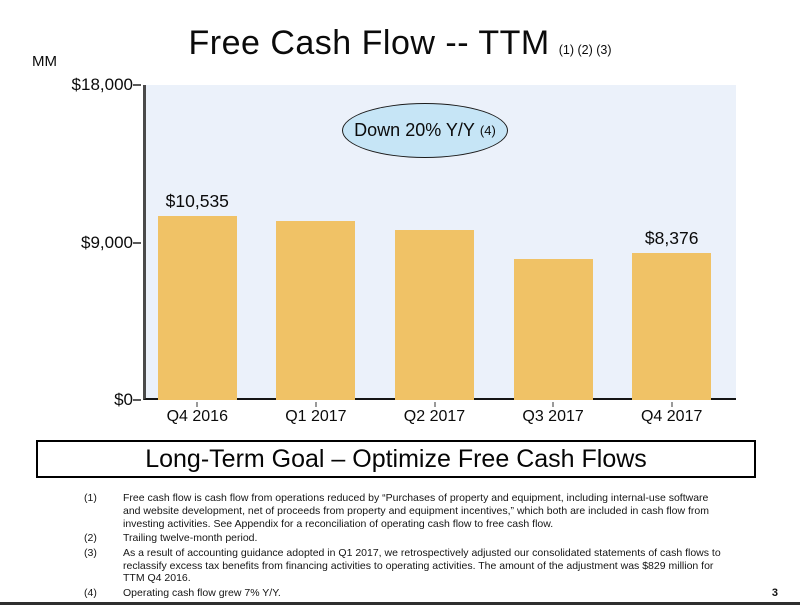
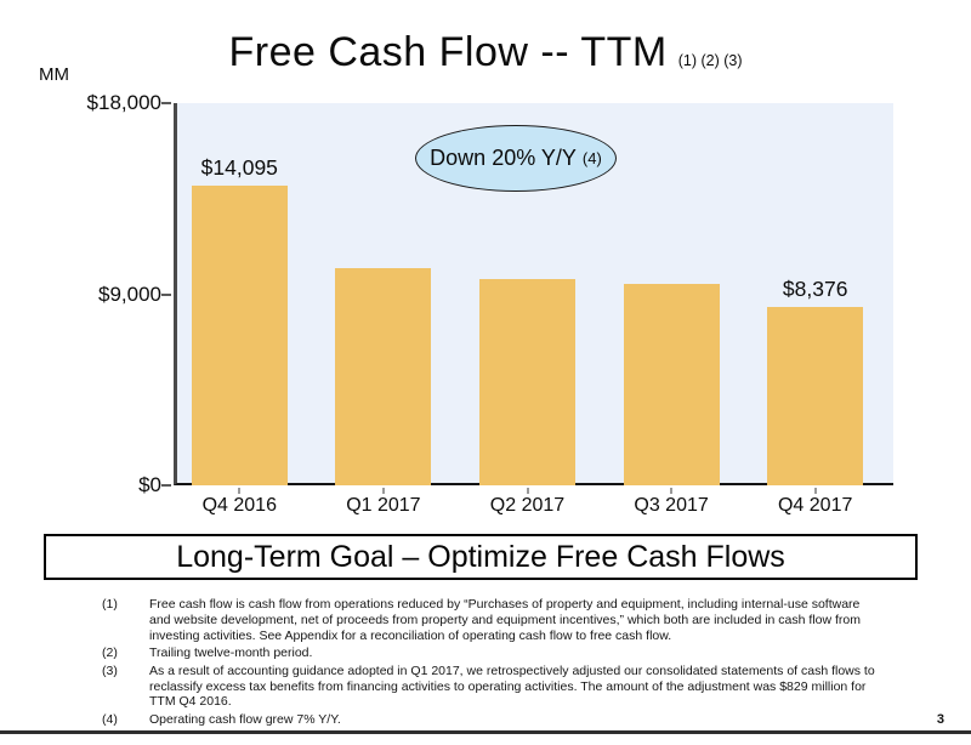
Q4 2016: $10,535 -> $14,095
Q3 2017: $8100 -> $9500
